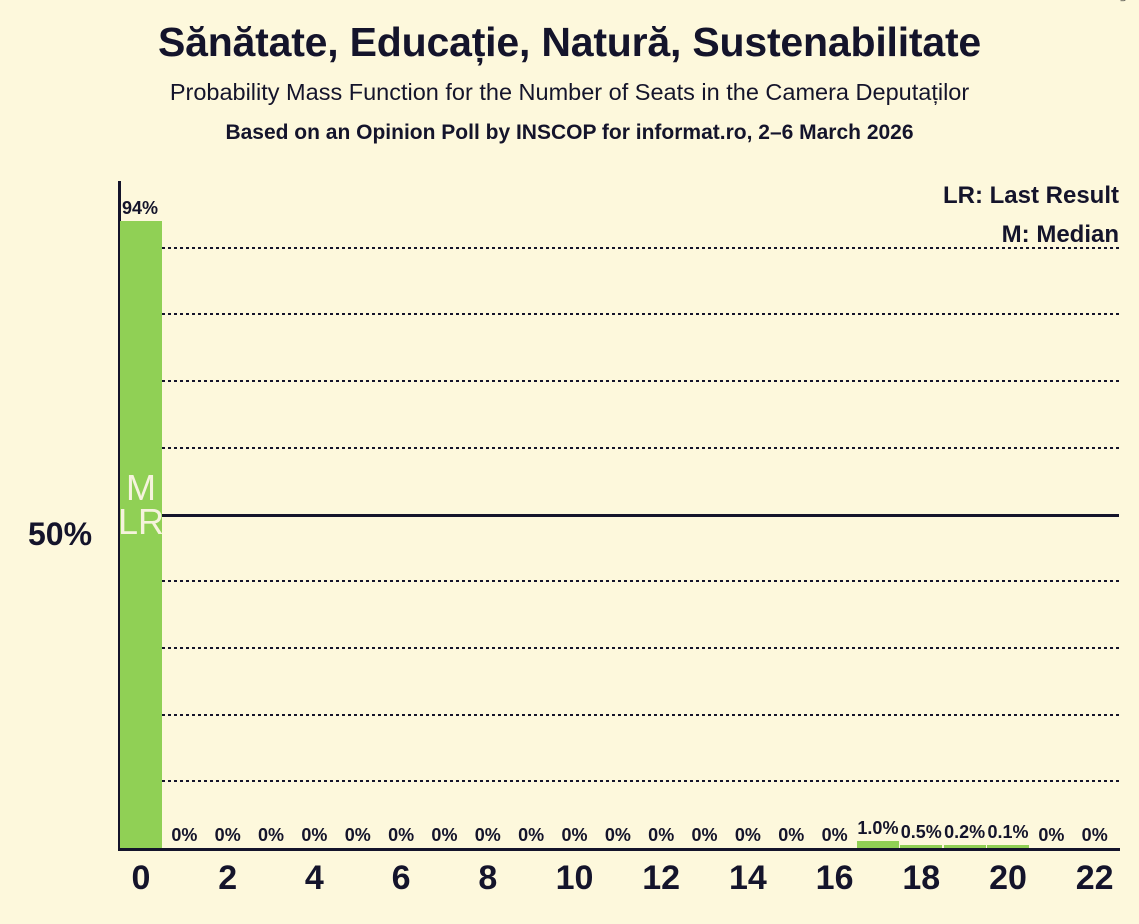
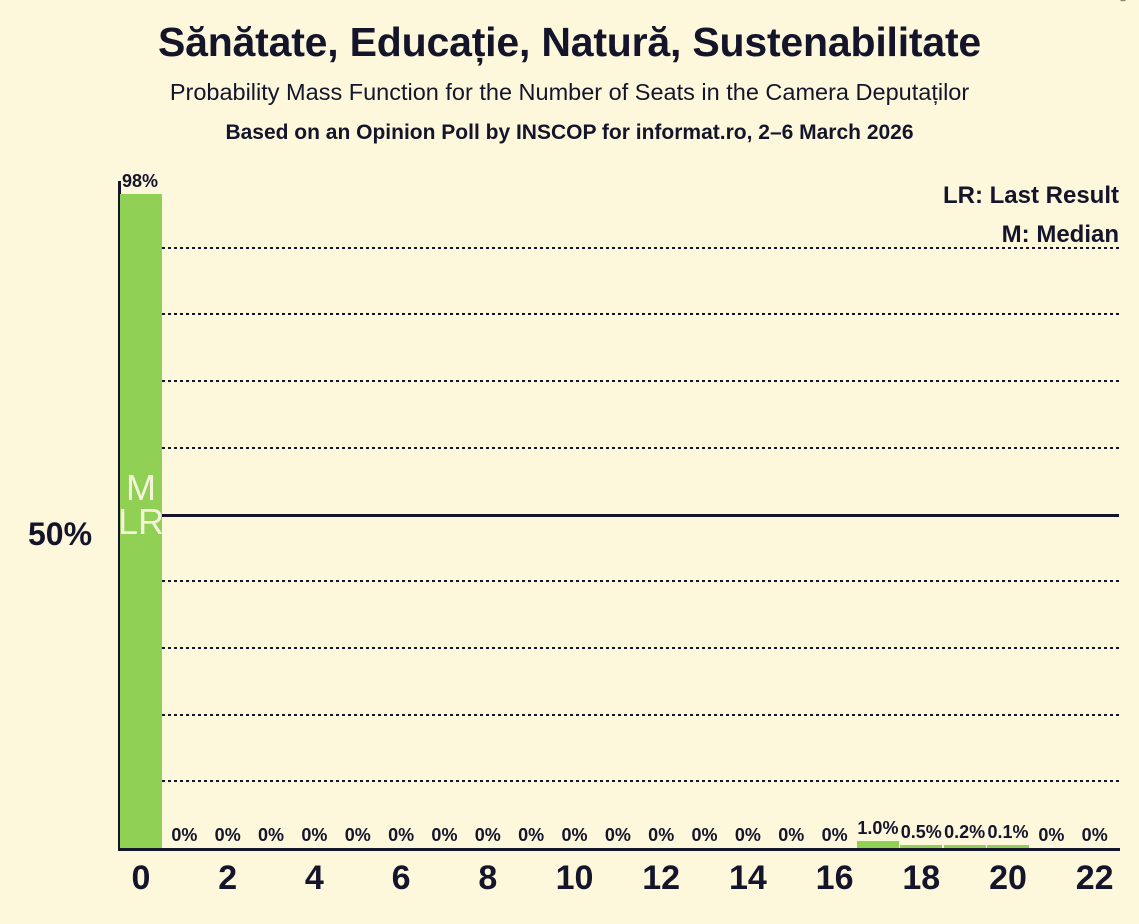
0: 94% -> 98%
